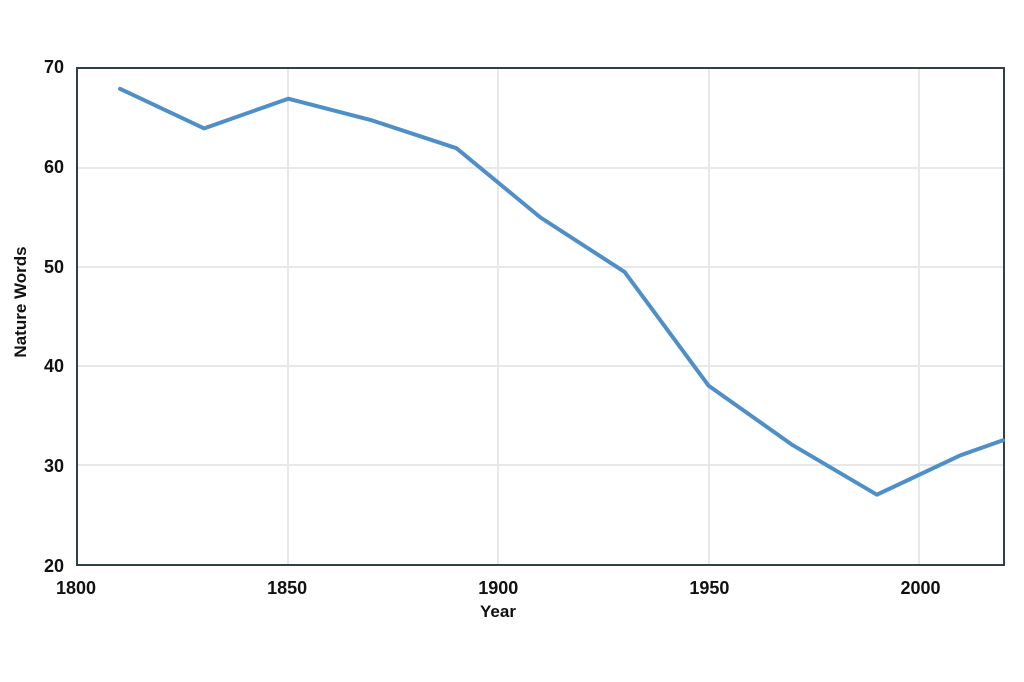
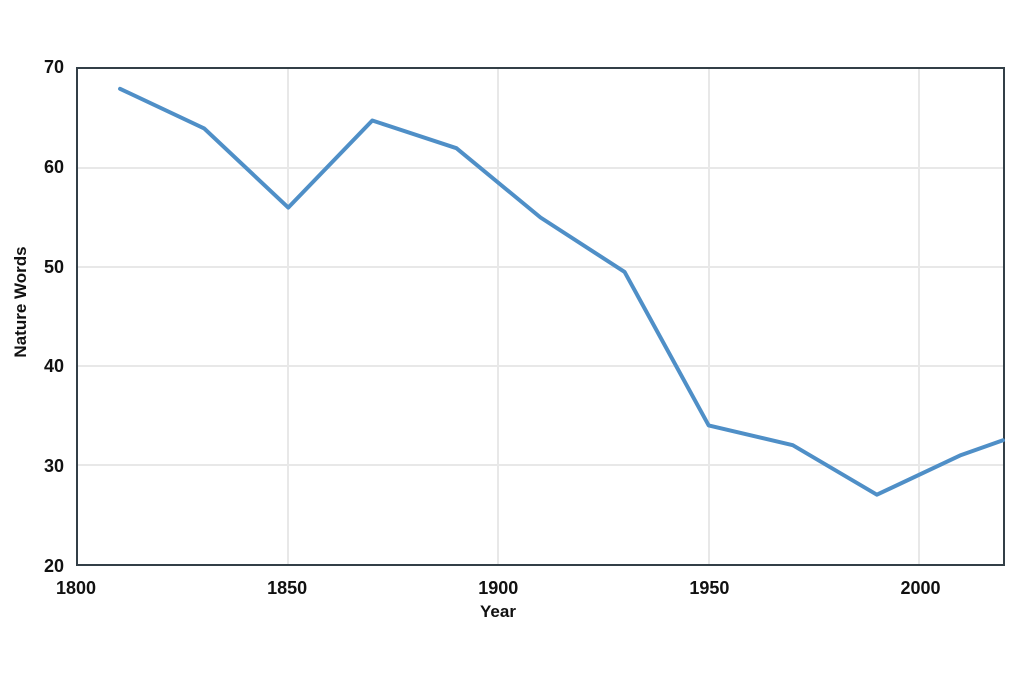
1850: 67 -> 56
1950: 38 -> 34
